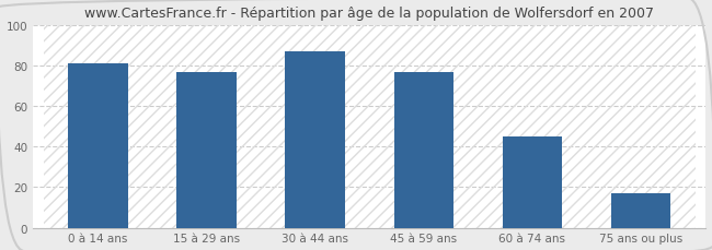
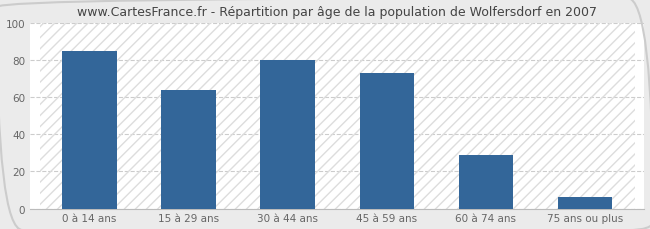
0 à 14 ans: 81 -> 85
15 à 29 ans: 77 -> 64
30 à 44 ans: 87 -> 80
45 à 59 ans: 77 -> 73
60 à 74 ans: 45 -> 29
75 ans ou plus: 17 -> 6
